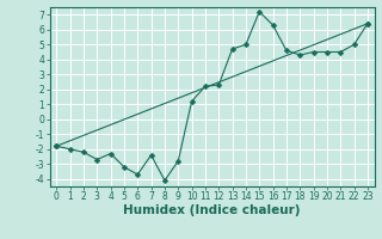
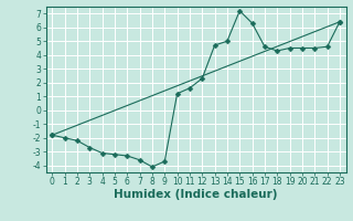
4: -2.3 -> -3.1
6: -3.7 -> -3.3
7: -2.4 -> -3.6
9: -2.8 -> -3.7
11: 2.2 -> 1.6
22: 5.0 -> 4.6
